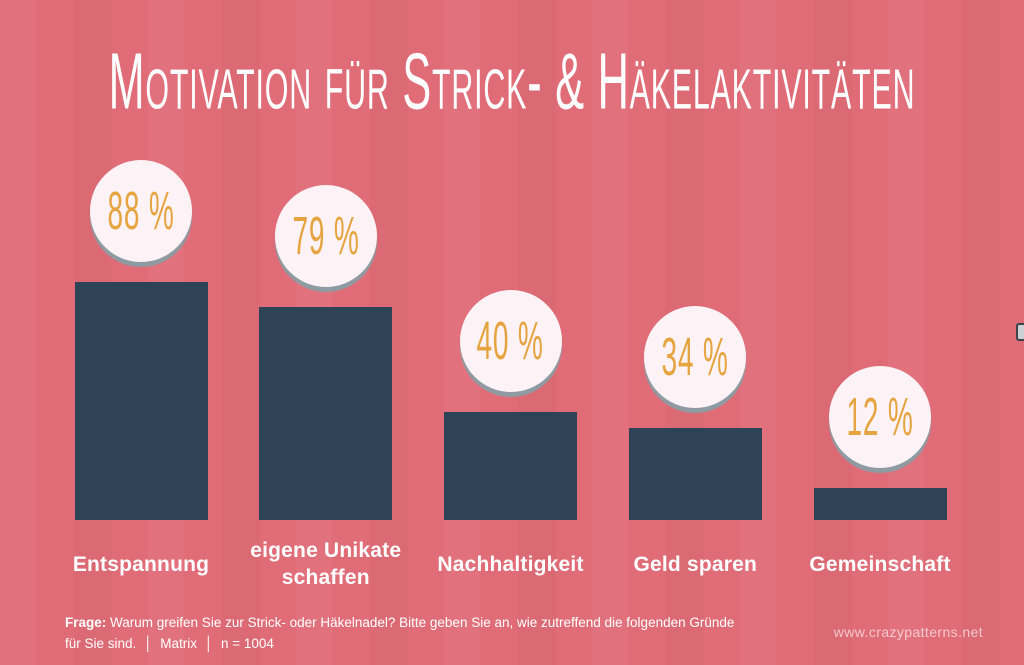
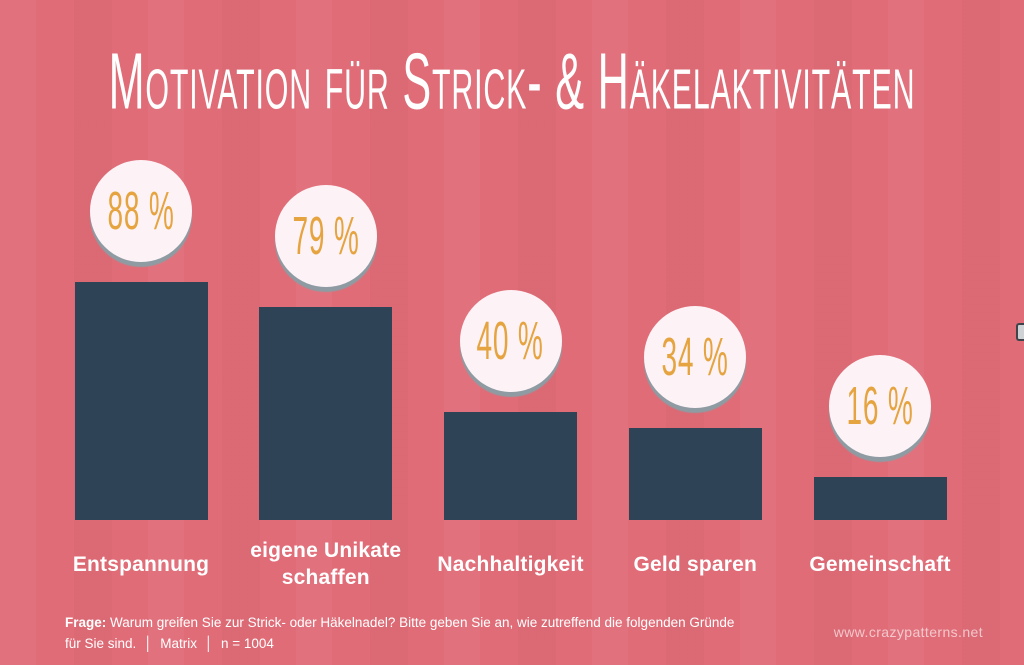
Gemeinschaft: 12 -> 16
